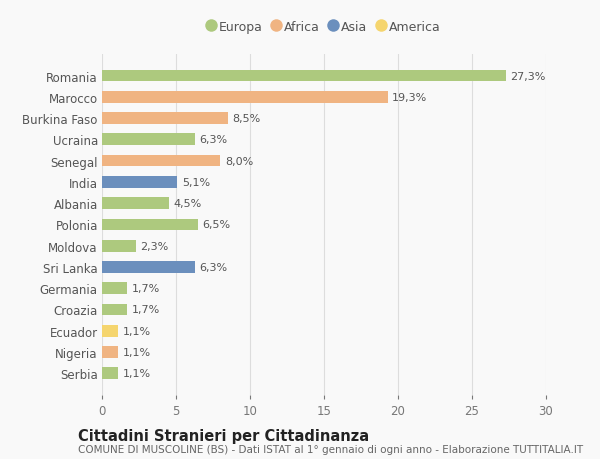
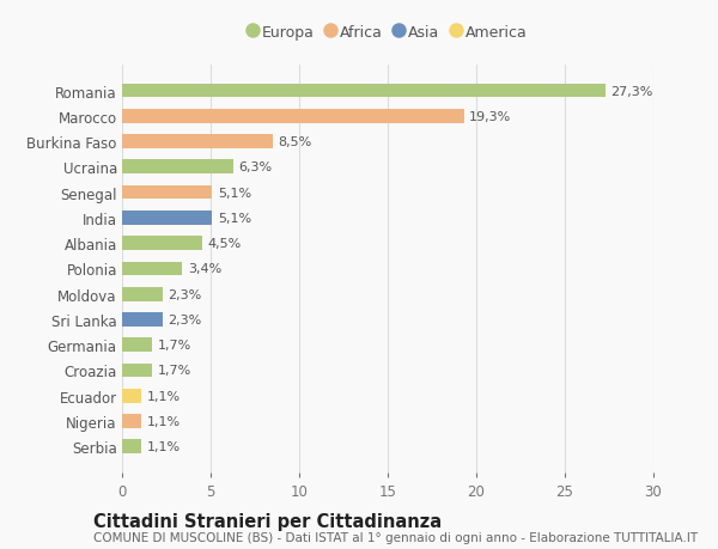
Senegal: 8,0% -> 5,1%
Polonia: 6,5% -> 3,4%
Sri Lanka: 6,3% -> 2,3%
